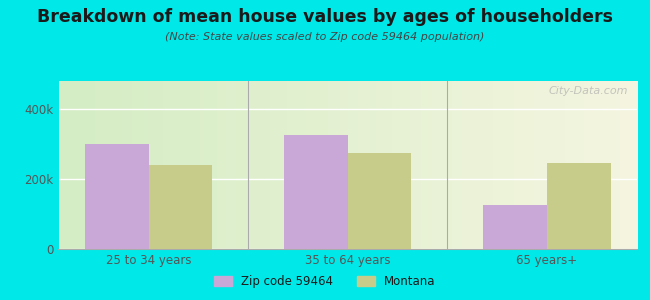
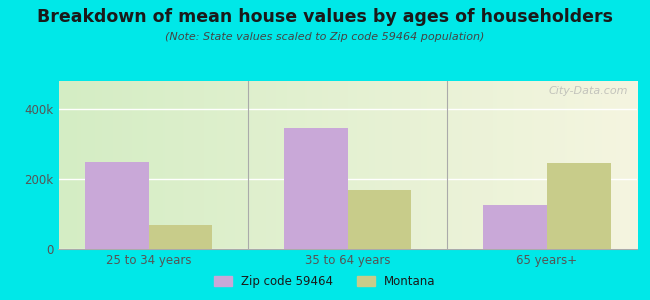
Zip code 59464/25 to 34 years: 300k -> 250k
Montana/25 to 34 years: 240k -> 70k
Zip code 59464/35 to 64 years: 325k -> 345k
Montana/35 to 64 years: 275k -> 170k
